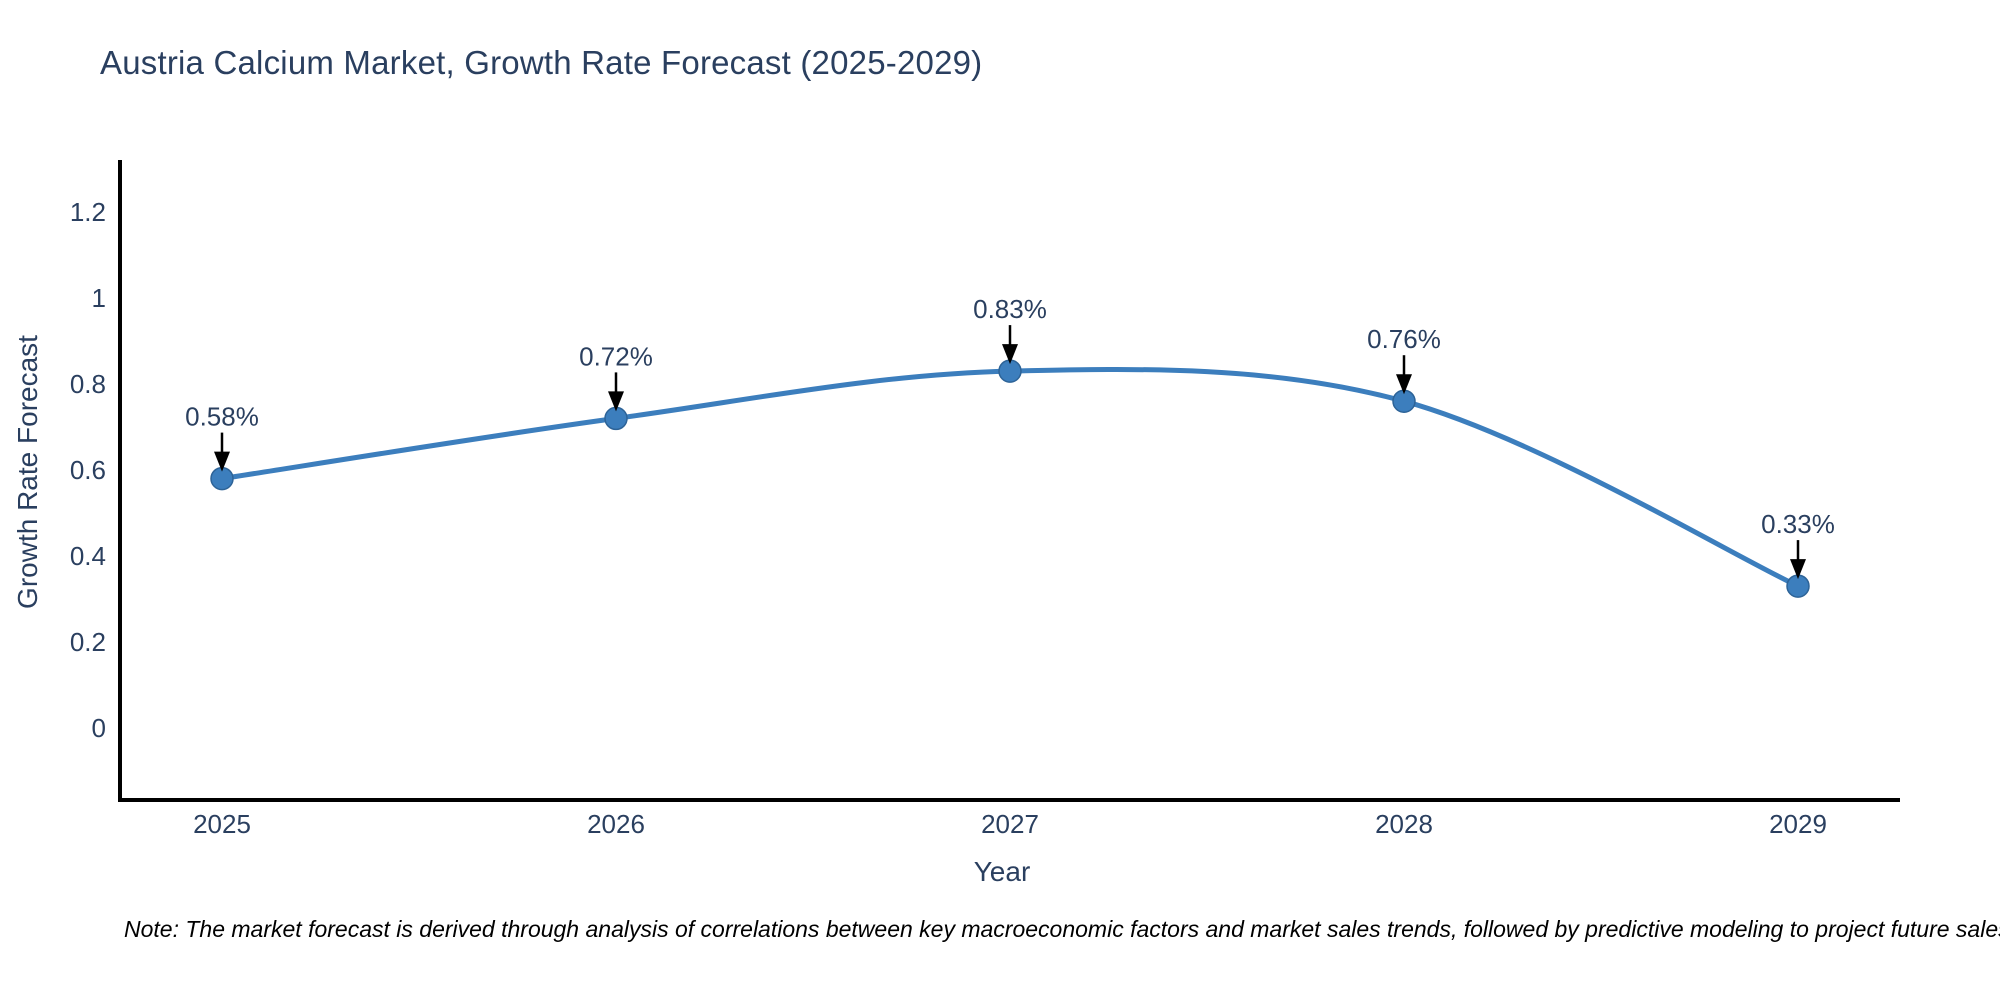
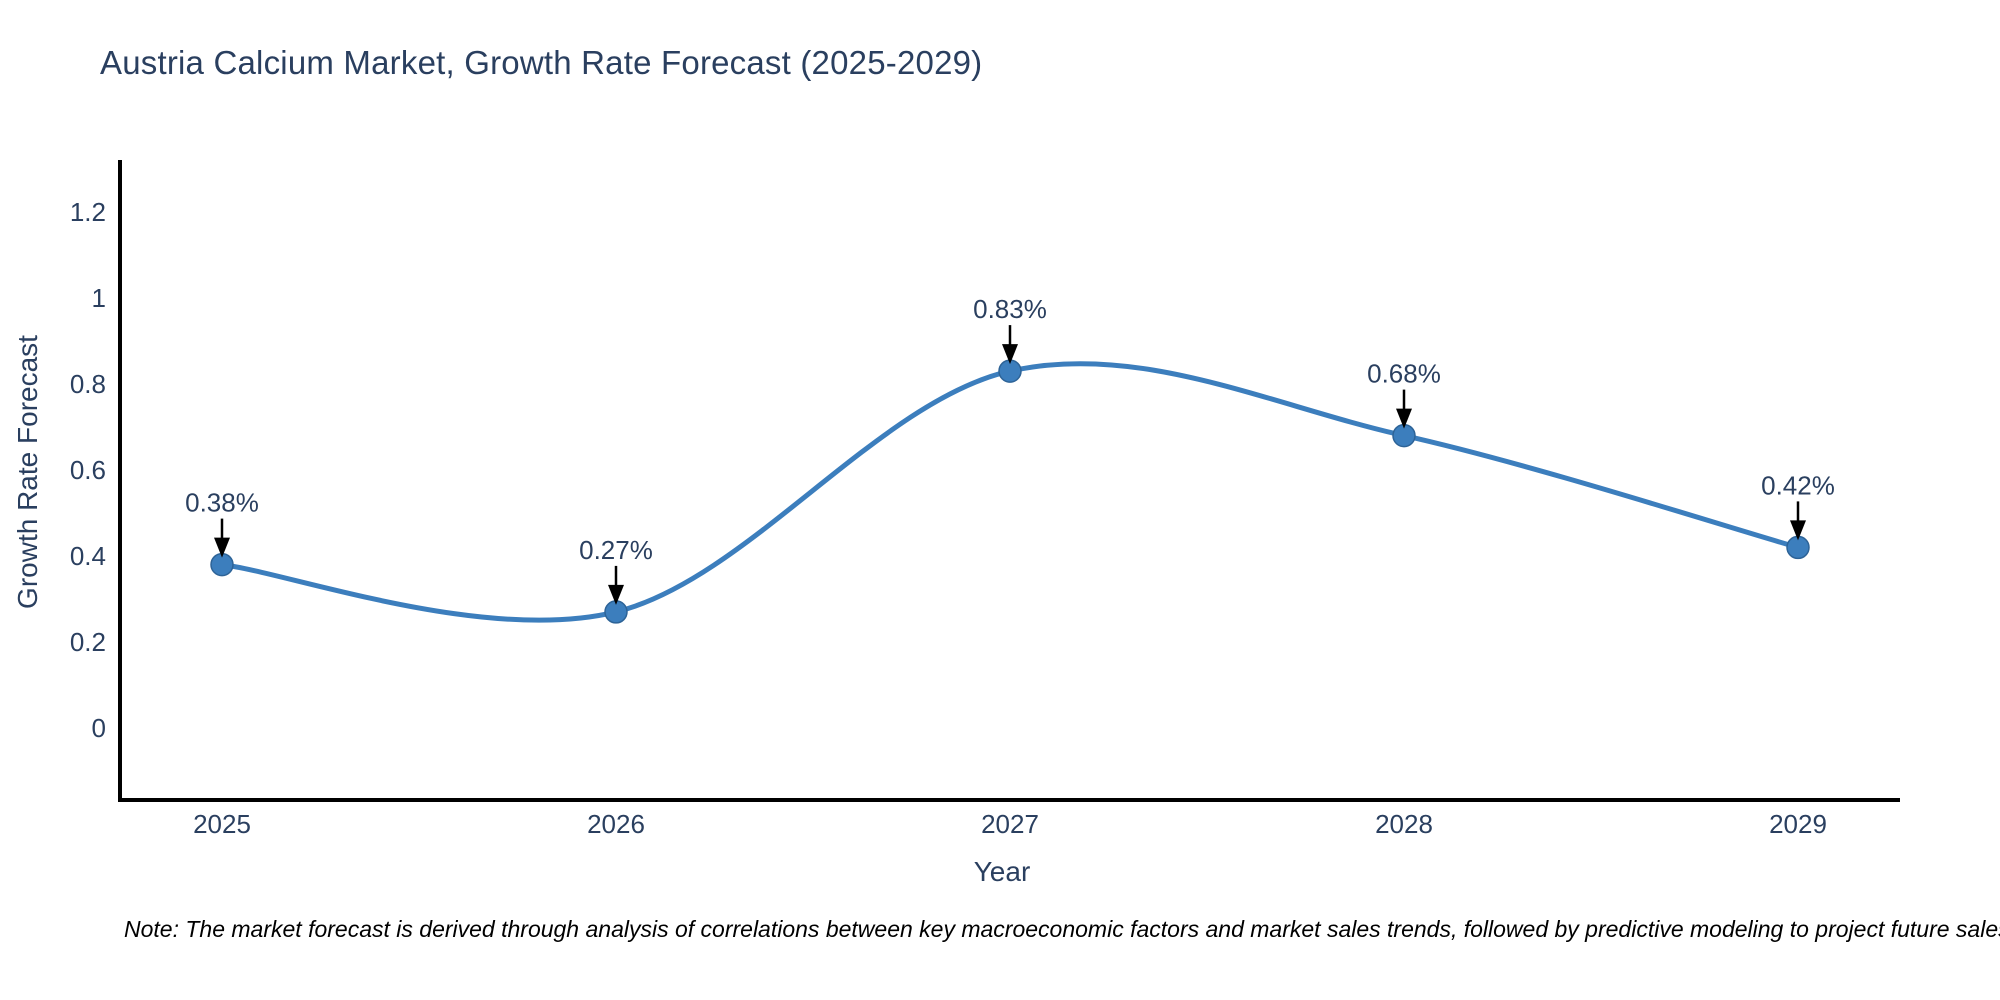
2025: 0.58% -> 0.38%
2026: 0.72% -> 0.27%
2028: 0.76% -> 0.68%
2029: 0.33% -> 0.42%
